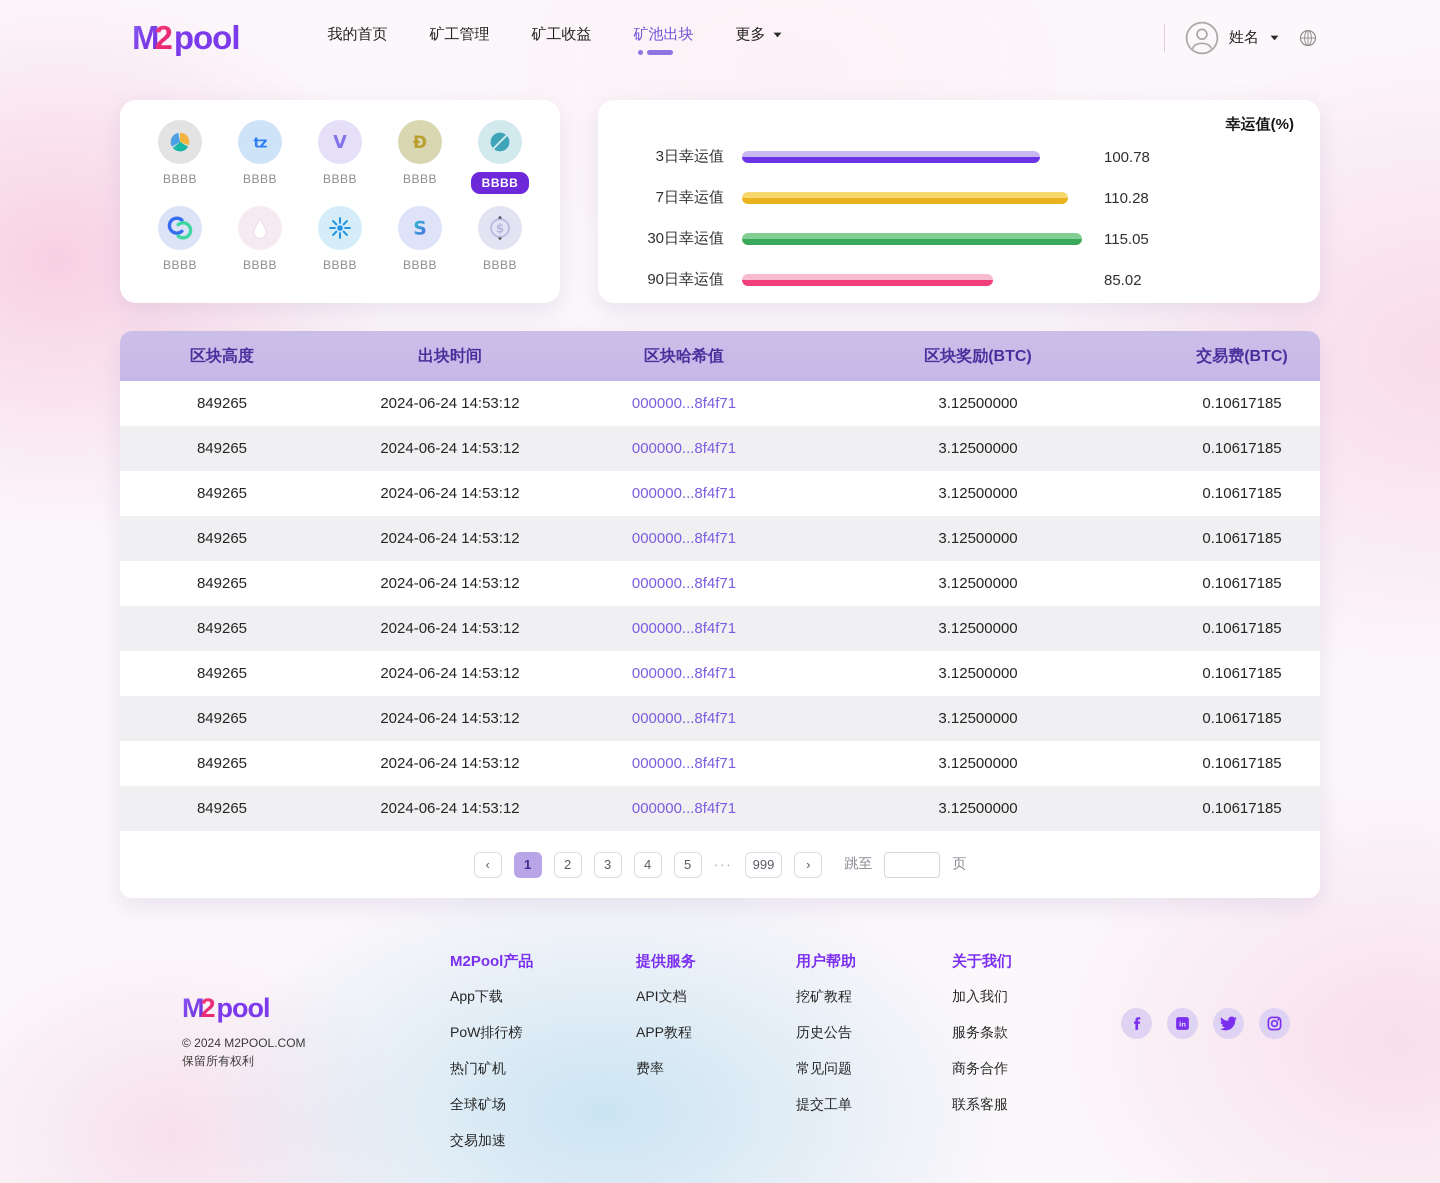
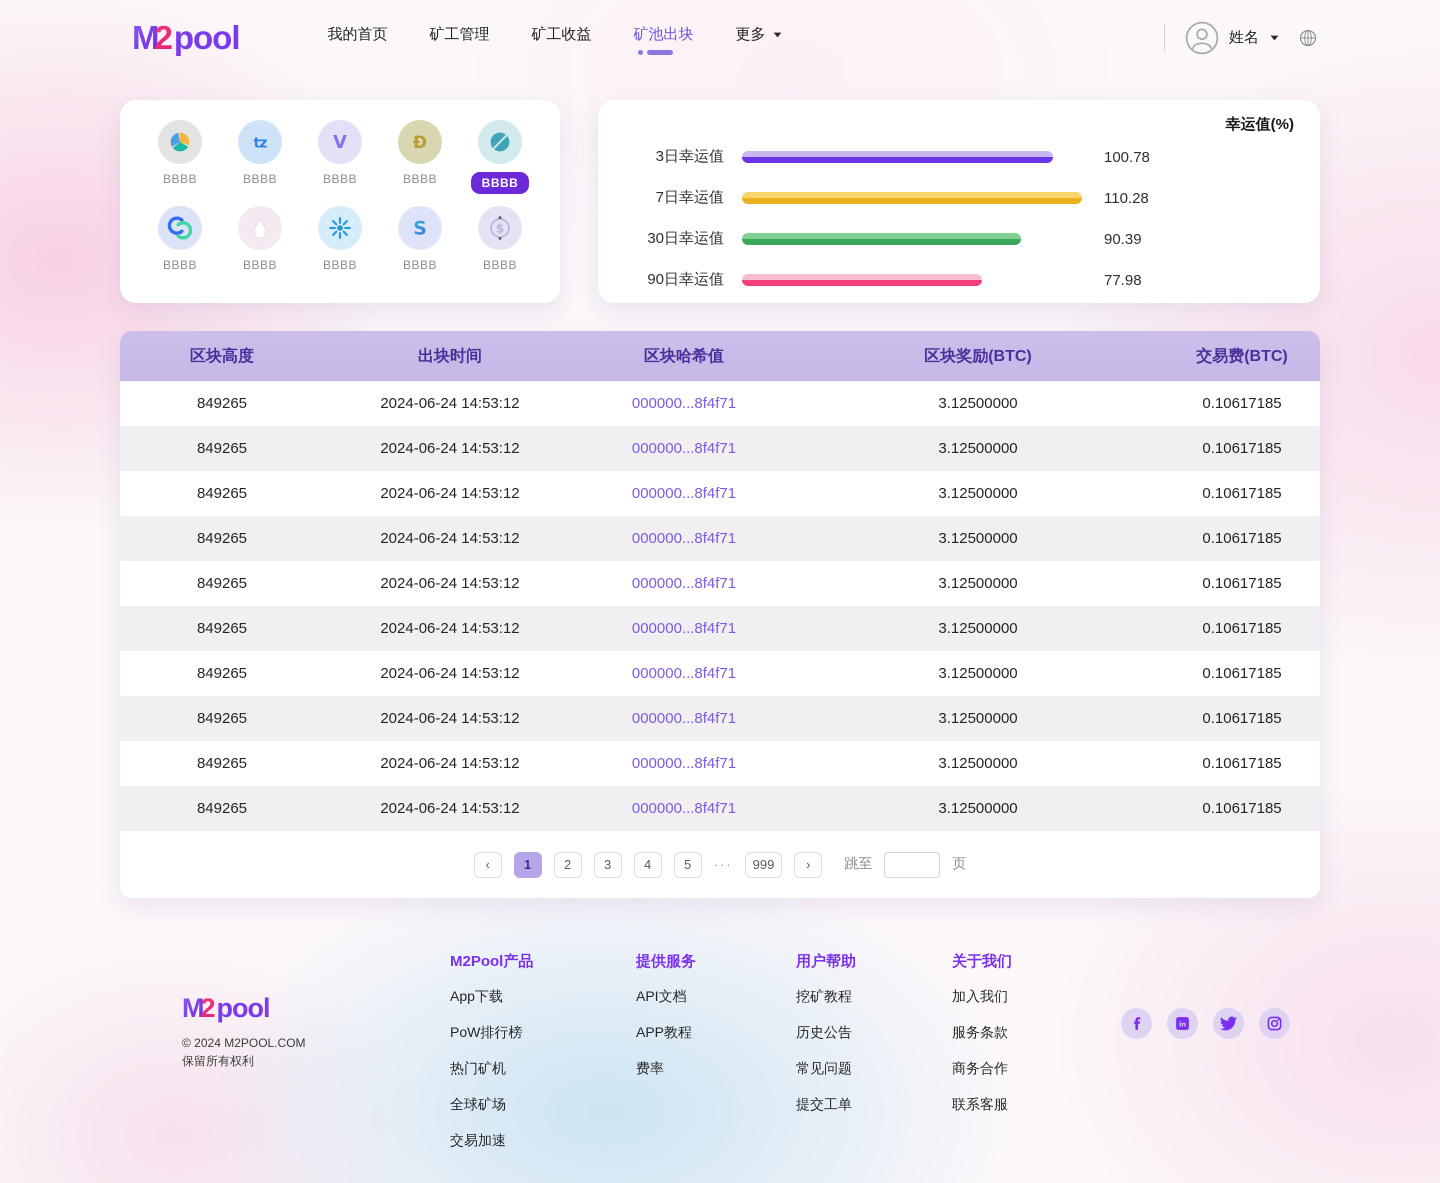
30日幸运值: 115.05 -> 90.39
90日幸运值: 85.02 -> 77.98
